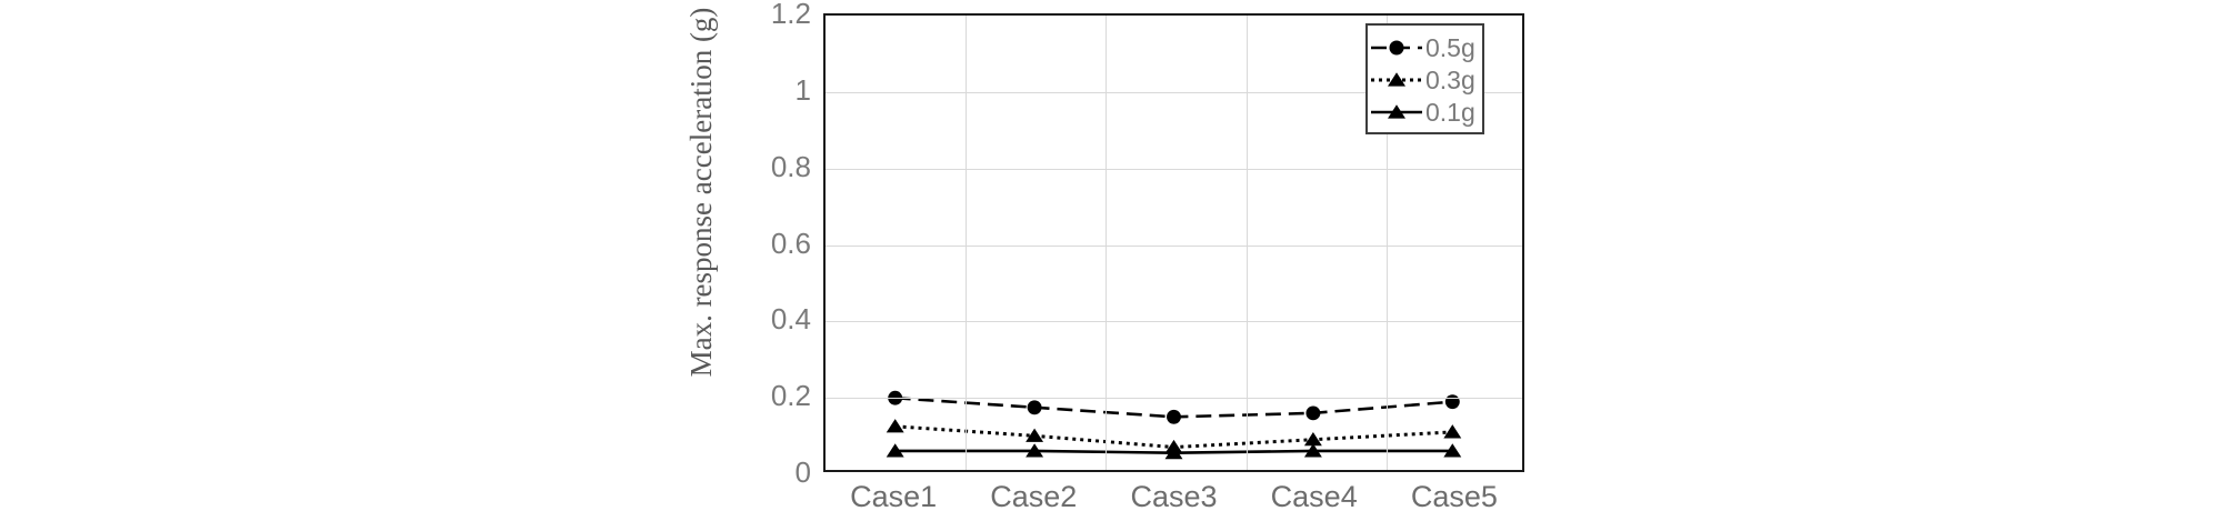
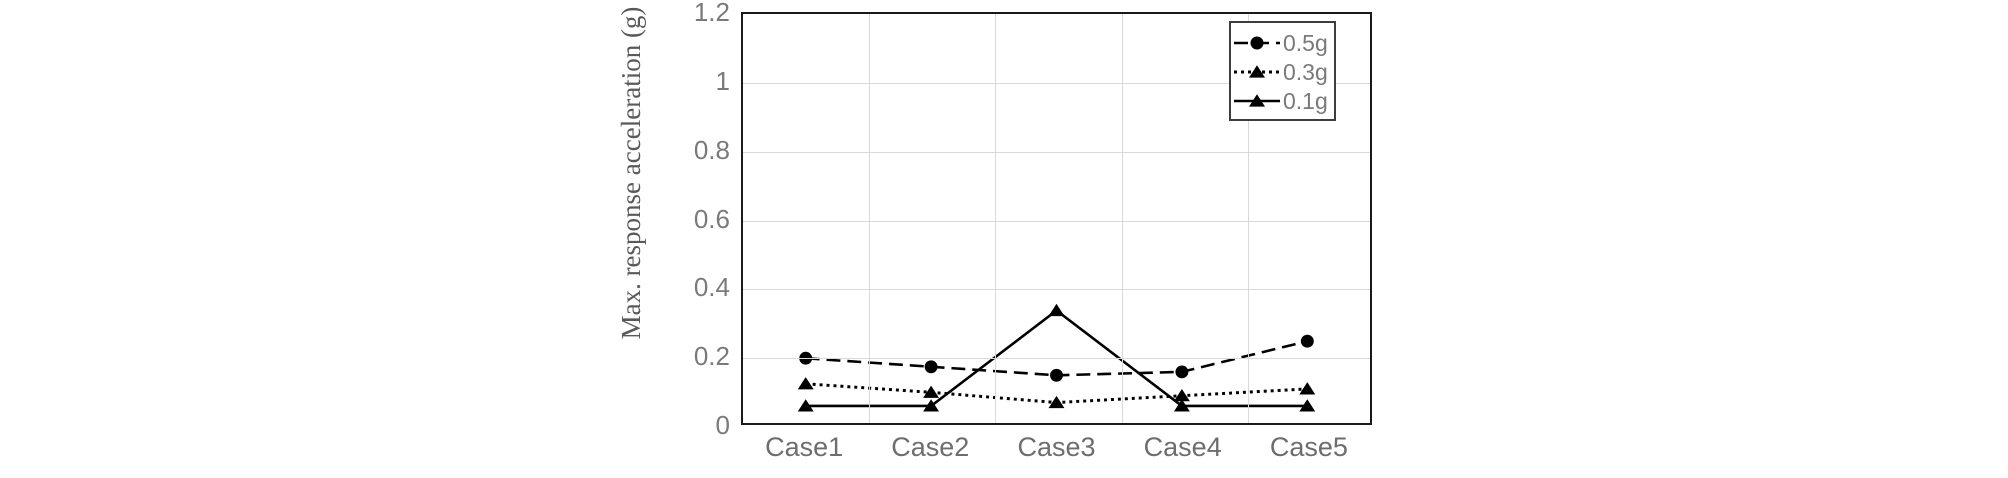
0.1g/Case3: 0.04 -> 0.33
0.5g/Case5: 0.18 -> 0.24
